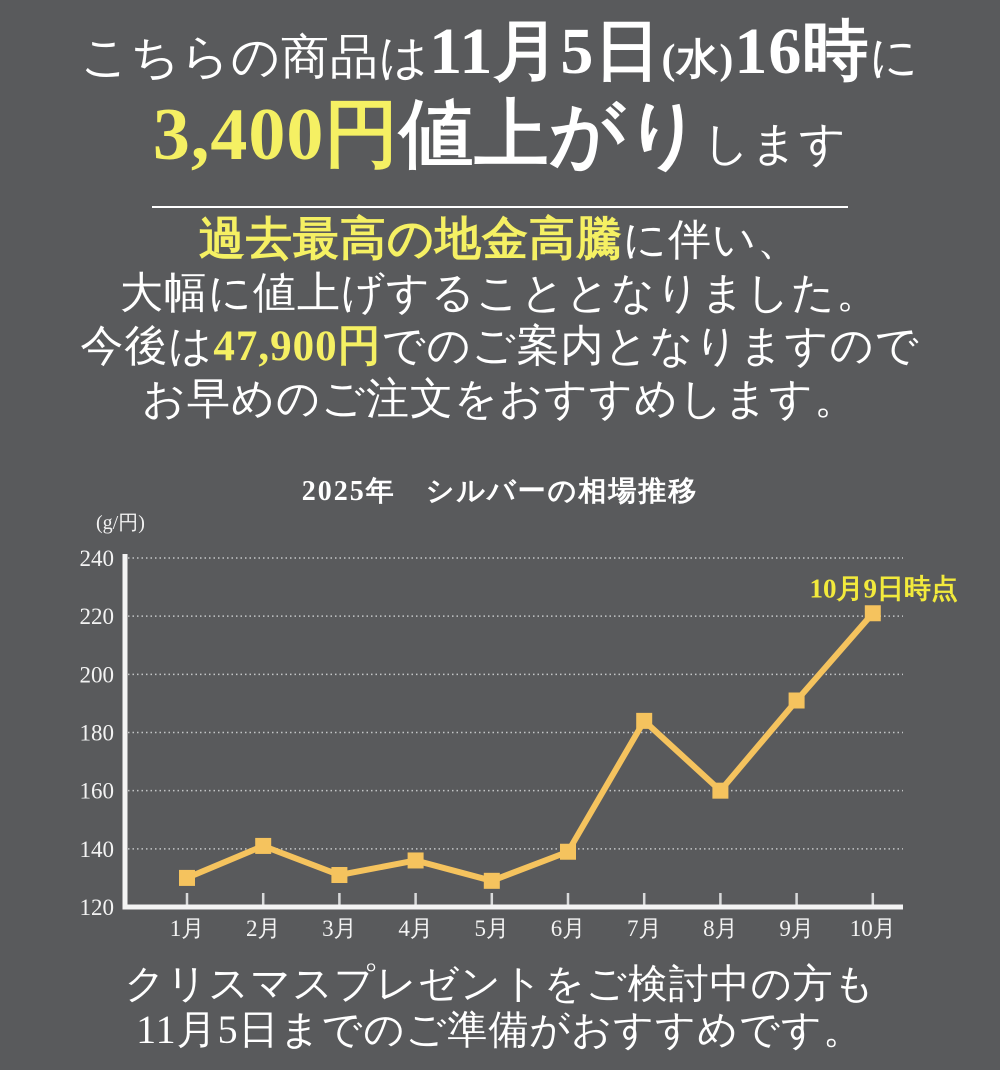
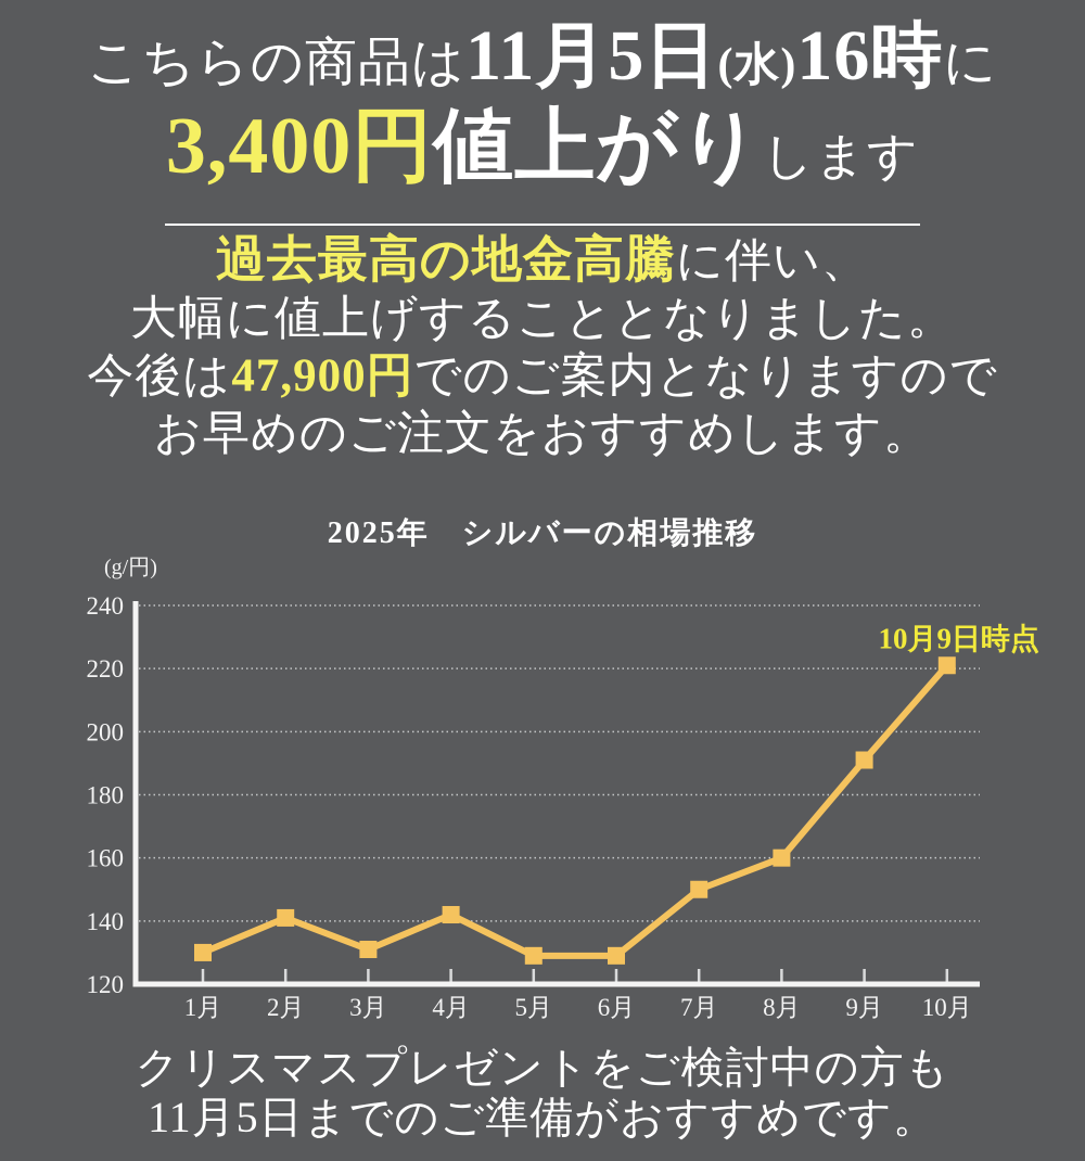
4月: 136 -> 142
6月: 139 -> 129
7月: 184 -> 150
